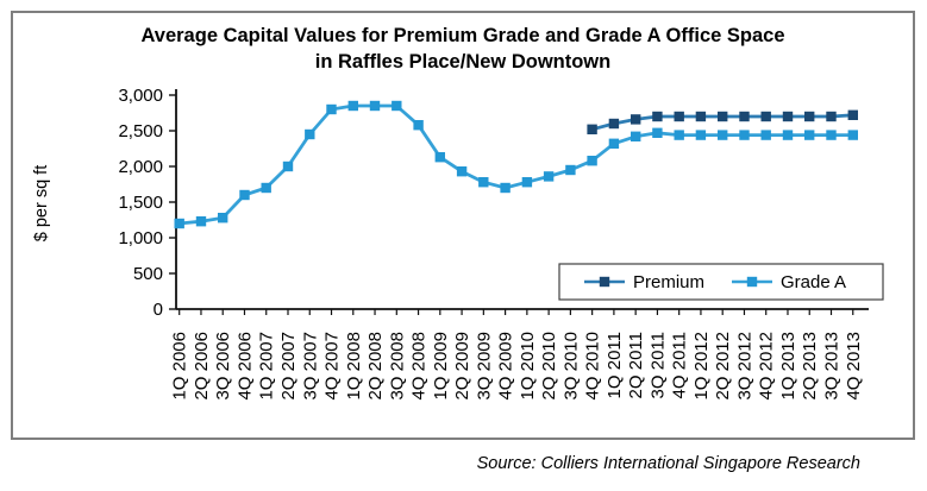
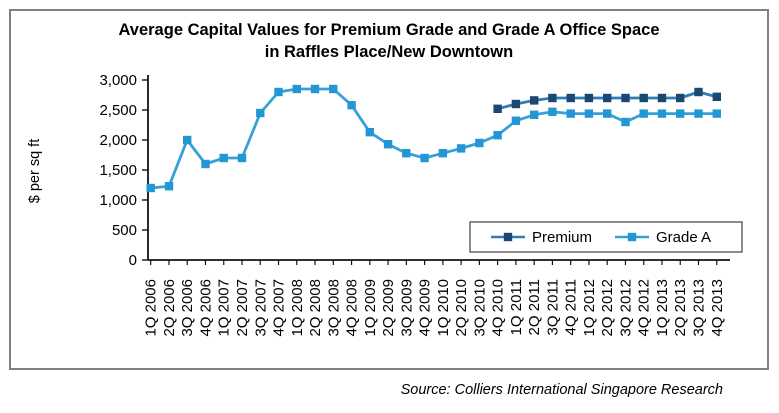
Grade A/3Q 2006: 1300 -> 2000
Grade A/2Q 2007: 2000 -> 1700
Grade A/3Q 2012: 2400 -> 2300
Premium/3Q 2013: 2700 -> 2800
